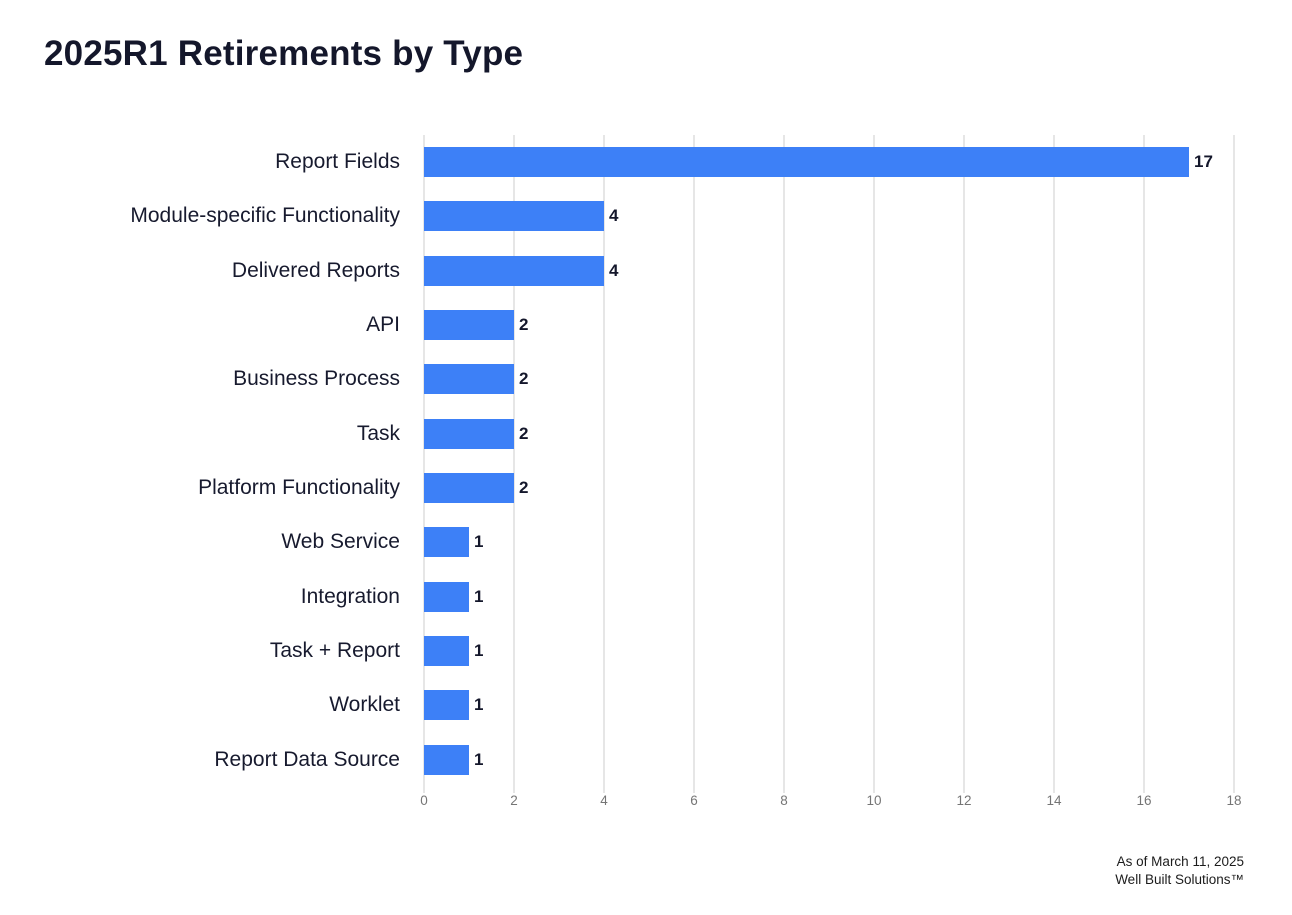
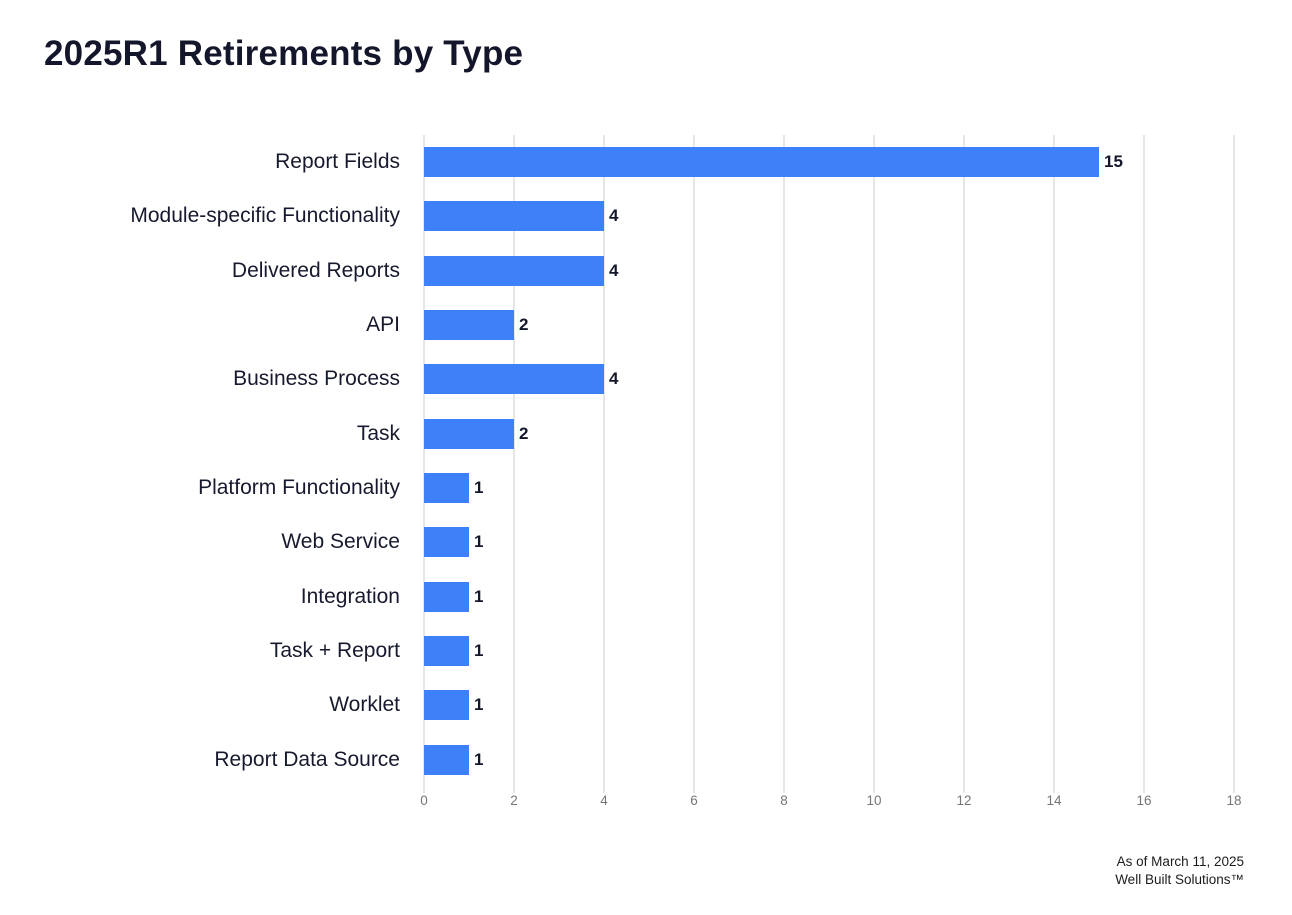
Report Fields: 17 -> 15
Business Process: 2 -> 4
Platform Functionality: 2 -> 1
